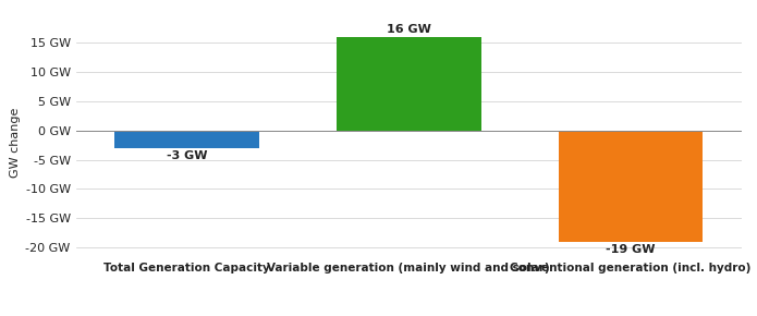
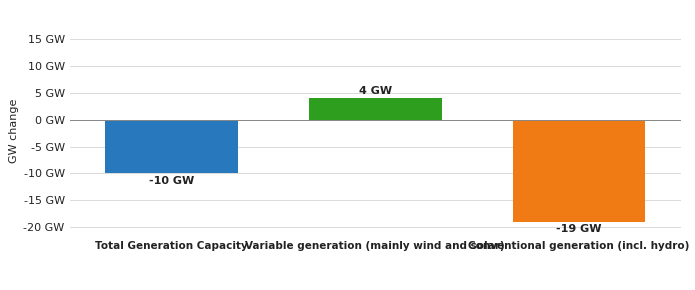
Total Generation Capacity: -3 -> -10
Variable generation (mainly wind and solar): 16 -> 4
